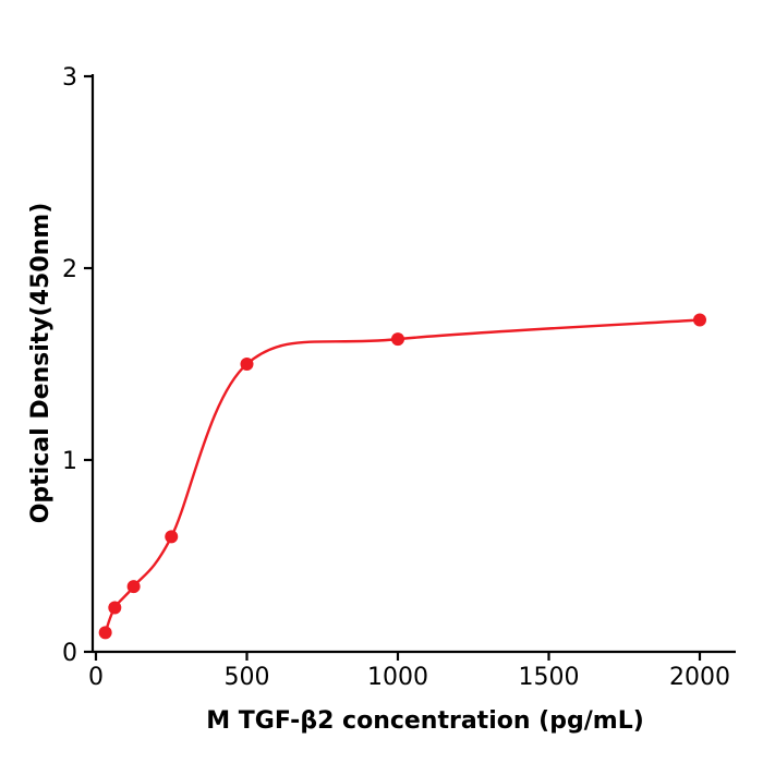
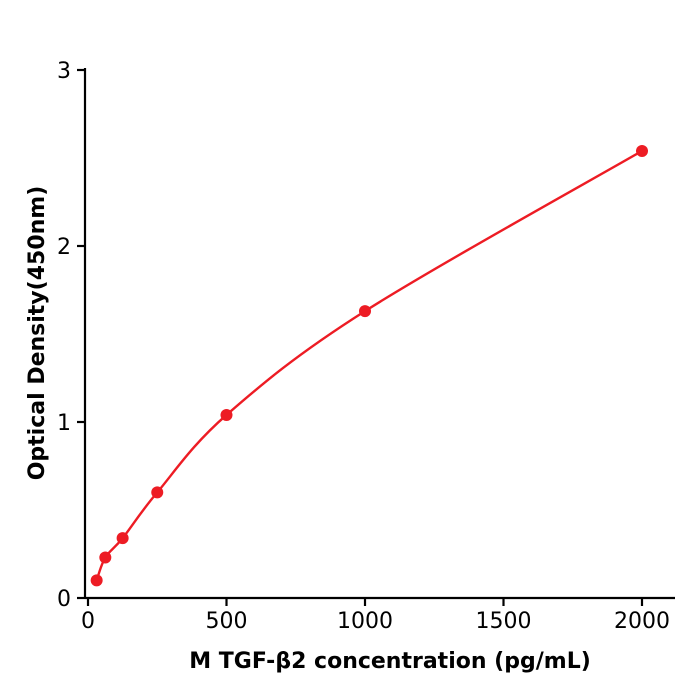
500: 1.50 -> 1.04
2000: 1.73 -> 2.54
